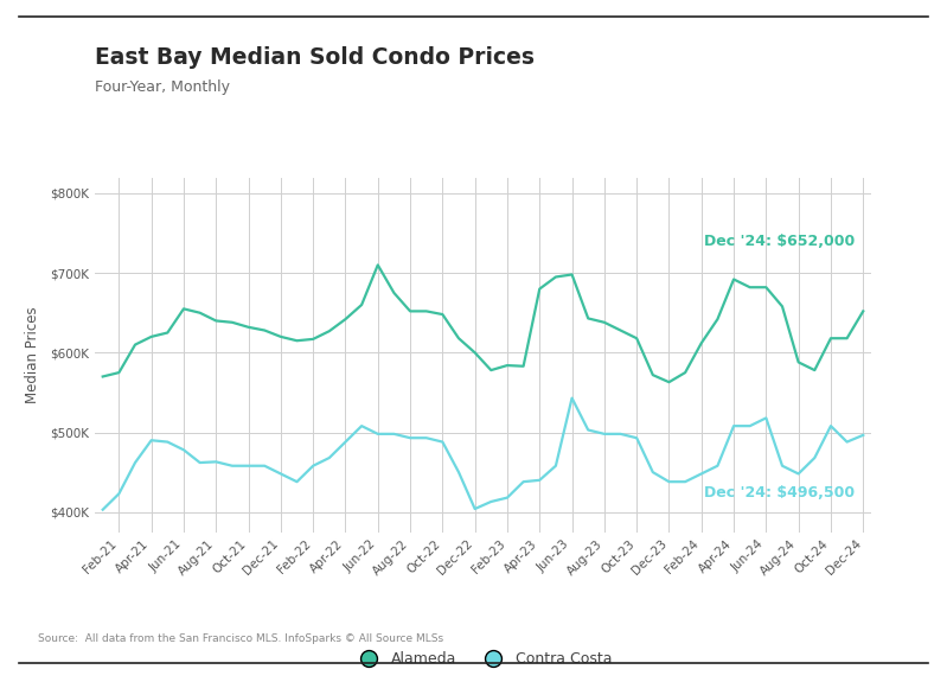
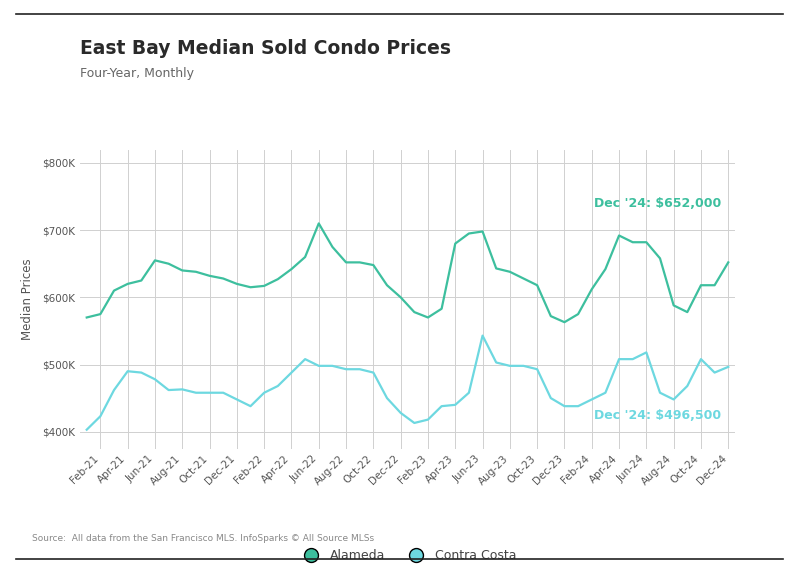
Contra Costa/Dec-22: $404K -> $428K
Alameda/Feb-23: $584K -> $570K
